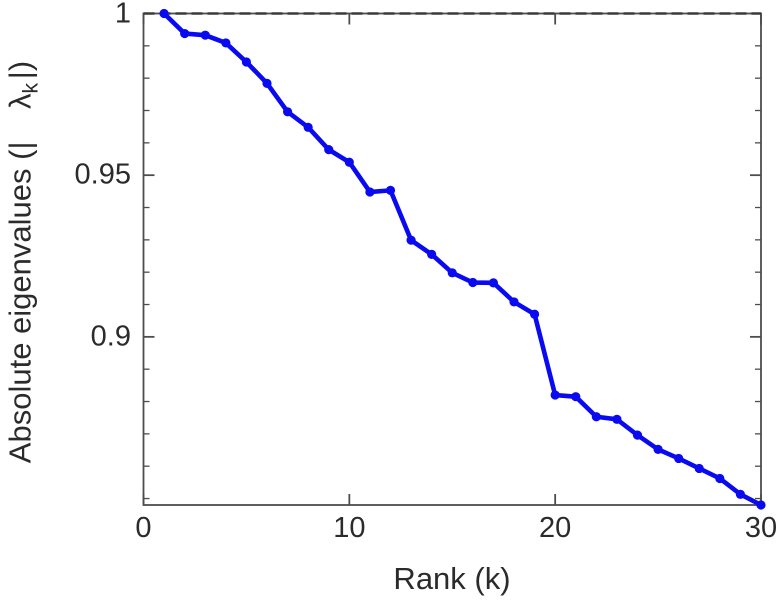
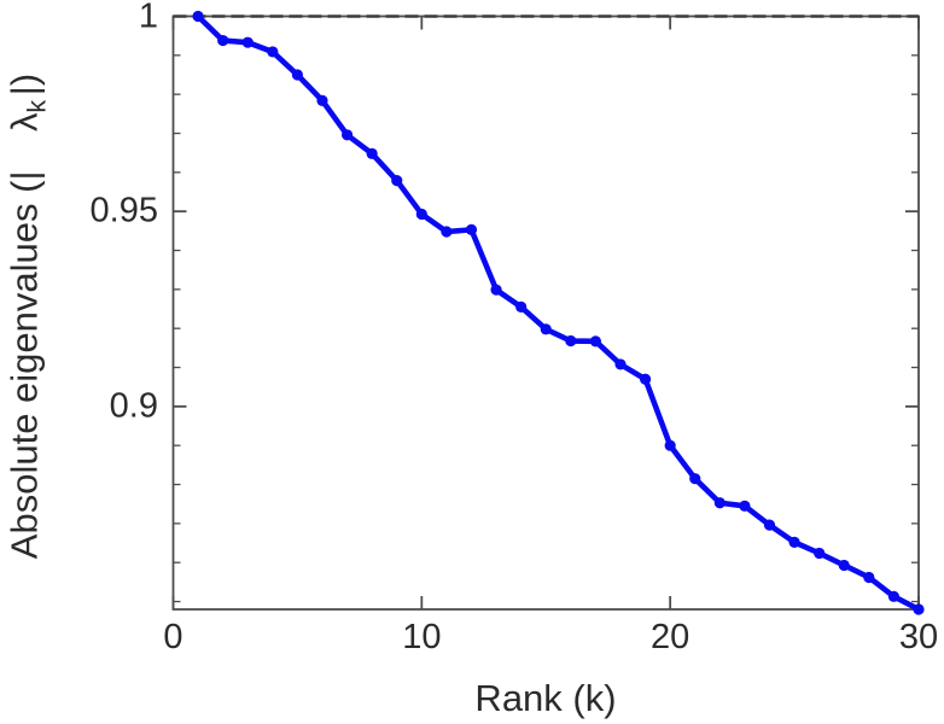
10: 0.954 -> 0.949
20: 0.882 -> 0.890
